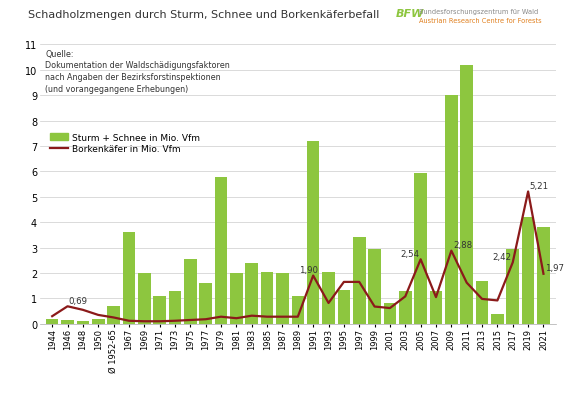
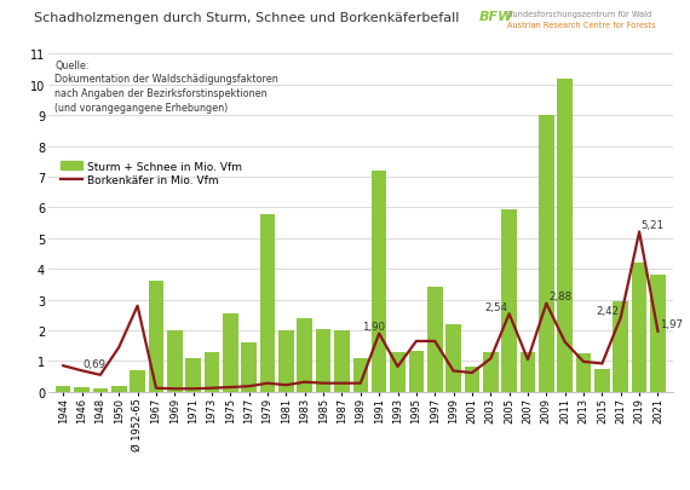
Borkenkäfer in Mio. Vfm/1944: 0.30 -> 0.85
Borkenkäfer in Mio. Vfm/1950: 0.35 -> 1.45
Borkenkäfer in Mio. Vfm/Ø 1952-65: 0.25 -> 2.80
Sturm + Schnee in Mio. Vfm/1993: 2.05 -> 1.30
Sturm + Schnee in Mio. Vfm/1999: 2.95 -> 2.20
Sturm + Schnee in Mio. Vfm/2013: 1.70 -> 1.25
Sturm + Schnee in Mio. Vfm/2015: 0.40 -> 0.75
